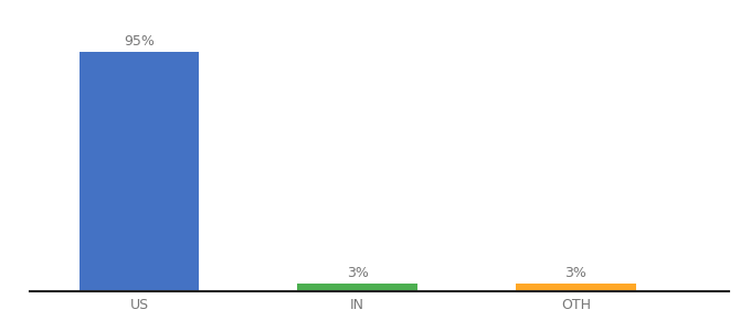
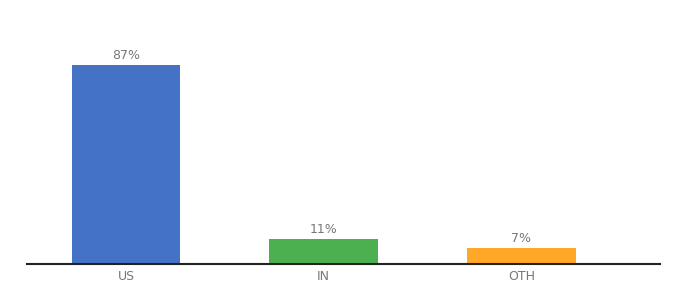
US: 95% -> 87%
IN: 3% -> 11%
OTH: 3% -> 7%
